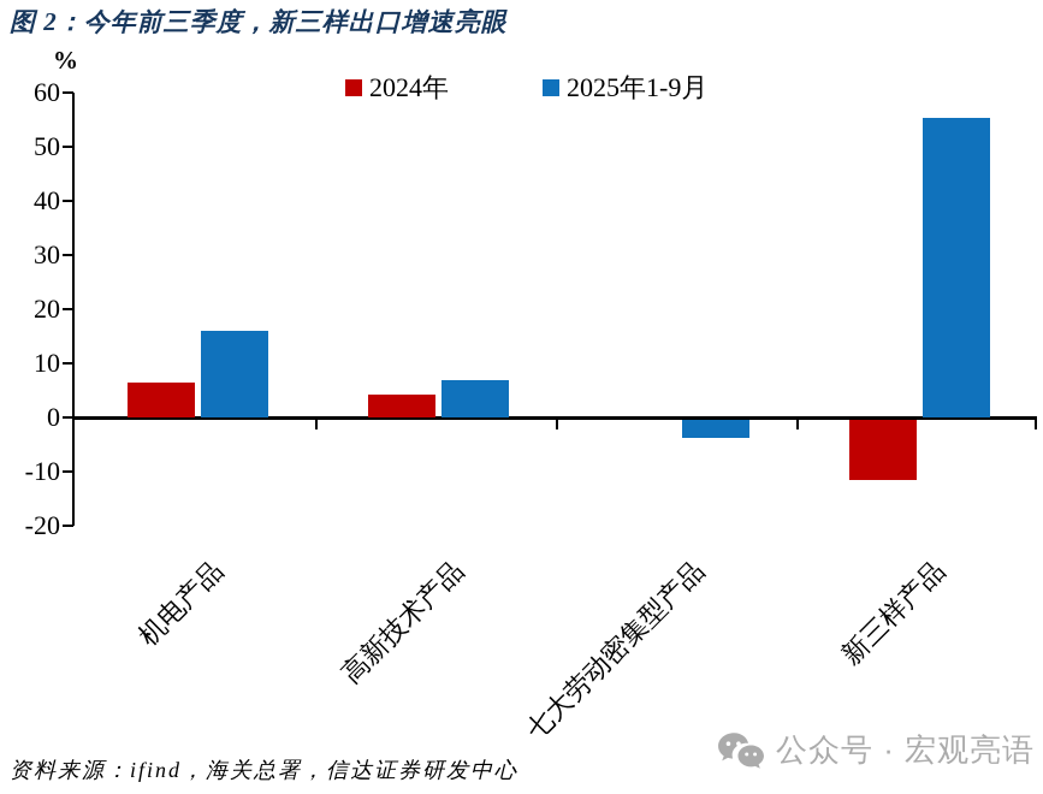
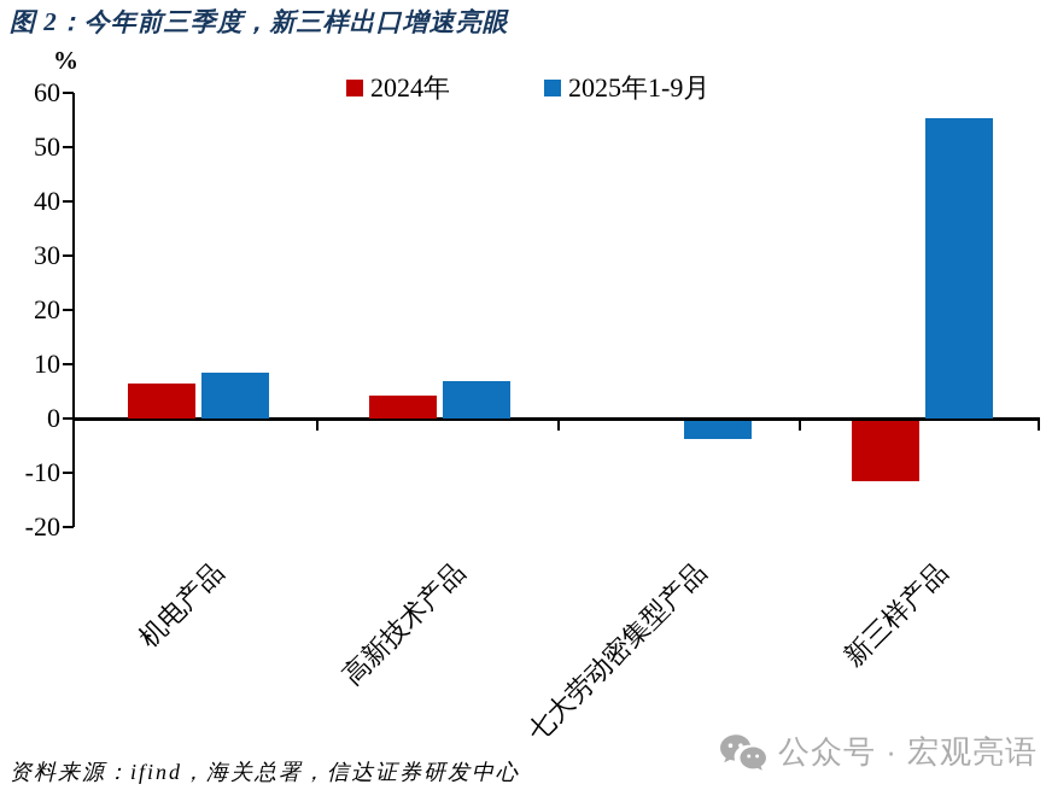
2025年1-9月/机电产品: 16 -> 8
